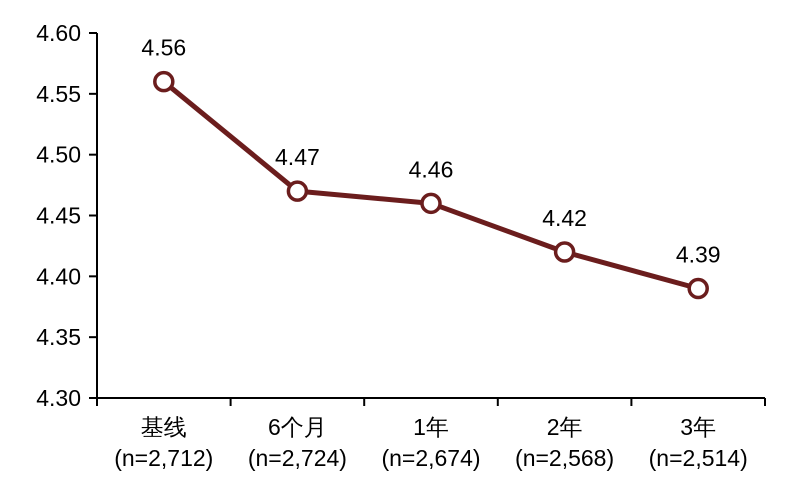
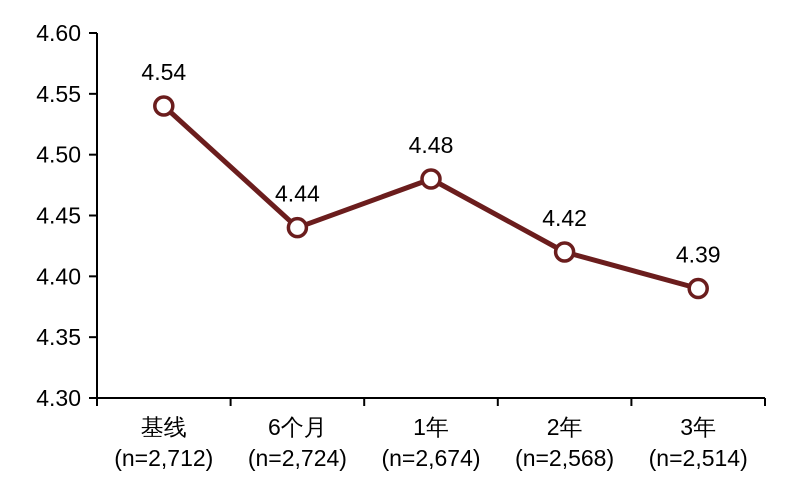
基线: 4.56 -> 4.54
6个月: 4.47 -> 4.44
1年: 4.46 -> 4.48
